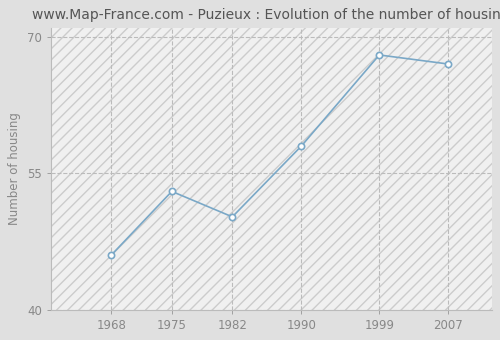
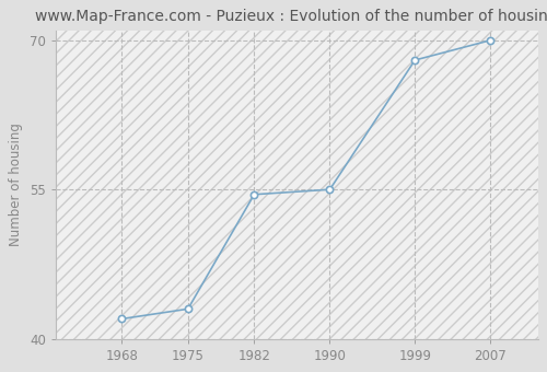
1968: 46.0 -> 42.0
1975: 53.0 -> 43.0
1982: 50.2 -> 54.5
1990: 58.0 -> 55.0
2007: 67.0 -> 70.0
